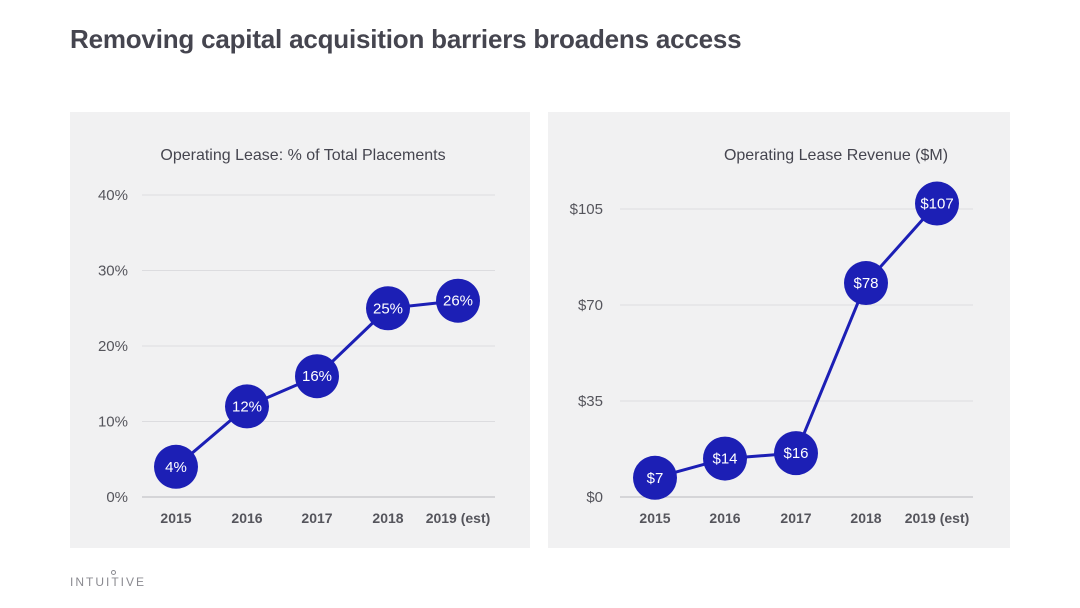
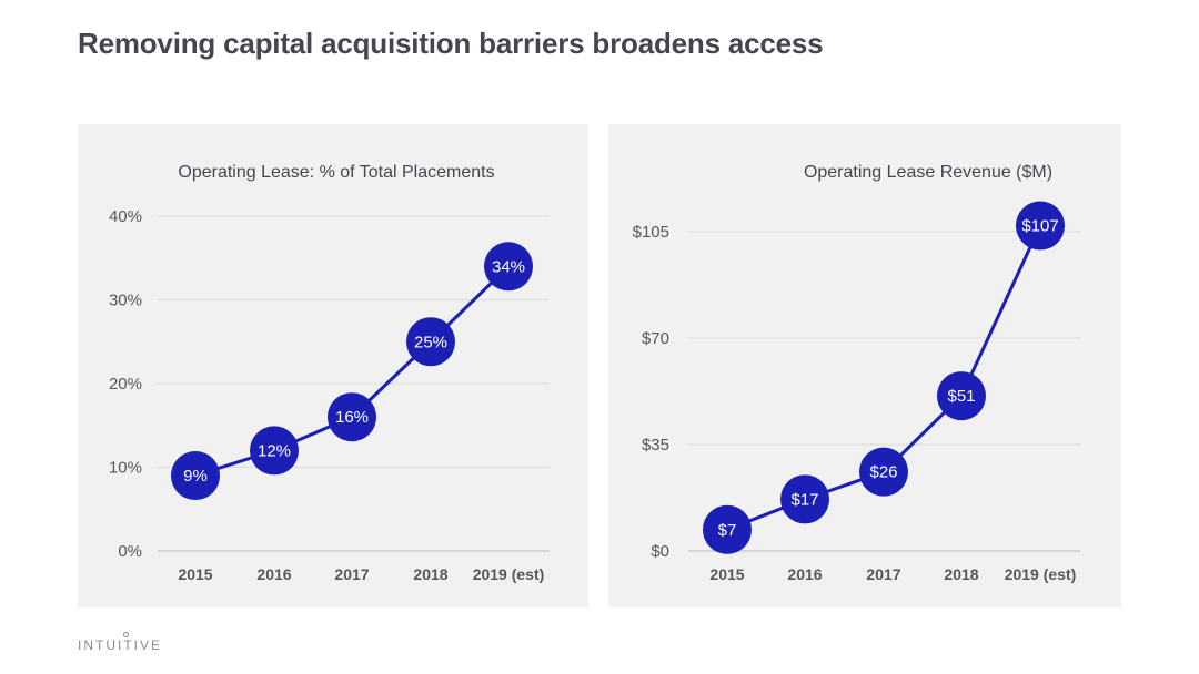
Operating Lease: % of Total Placements/2015: 4% -> 9%
Operating Lease: % of Total Placements/2019 (est): 26% -> 34%
Operating Lease Revenue ($M)/2016: $14 -> $17
Operating Lease Revenue ($M)/2017: $16 -> $26
Operating Lease Revenue ($M)/2018: $78 -> $51
